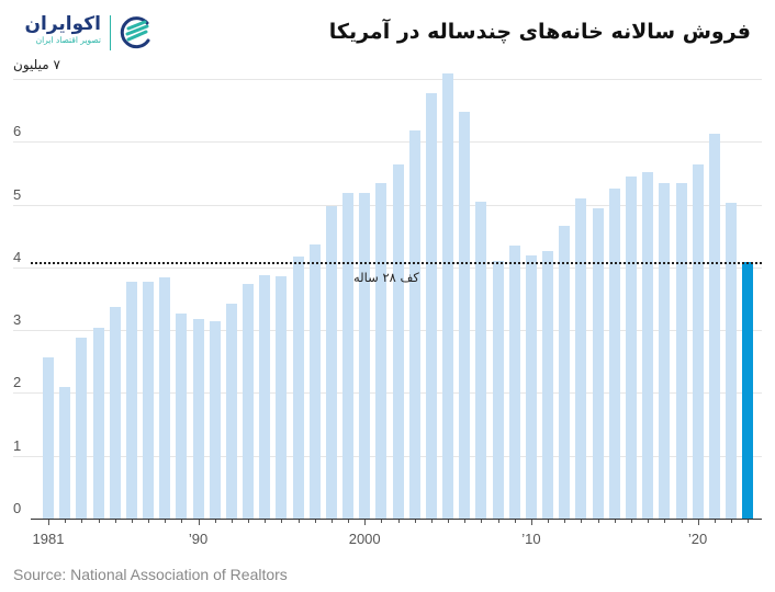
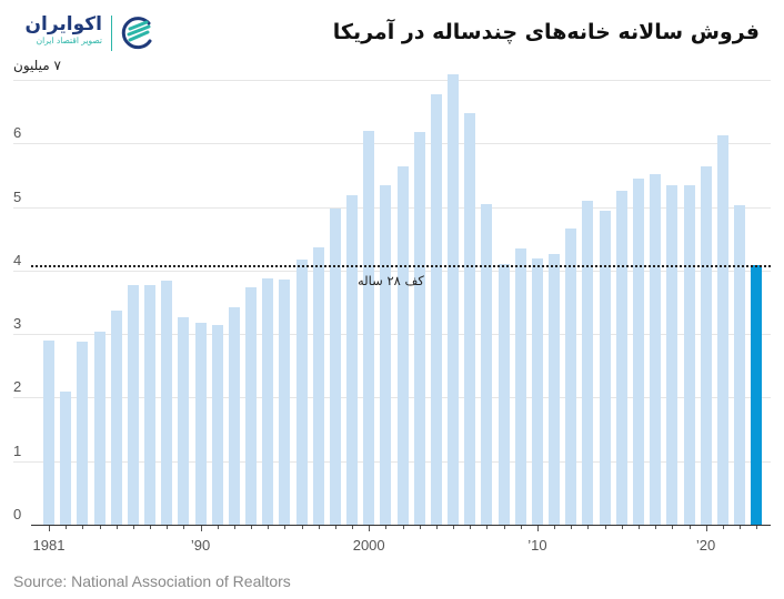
1981: 2.6 -> 2.9
2000: 5.2 -> 6.2
